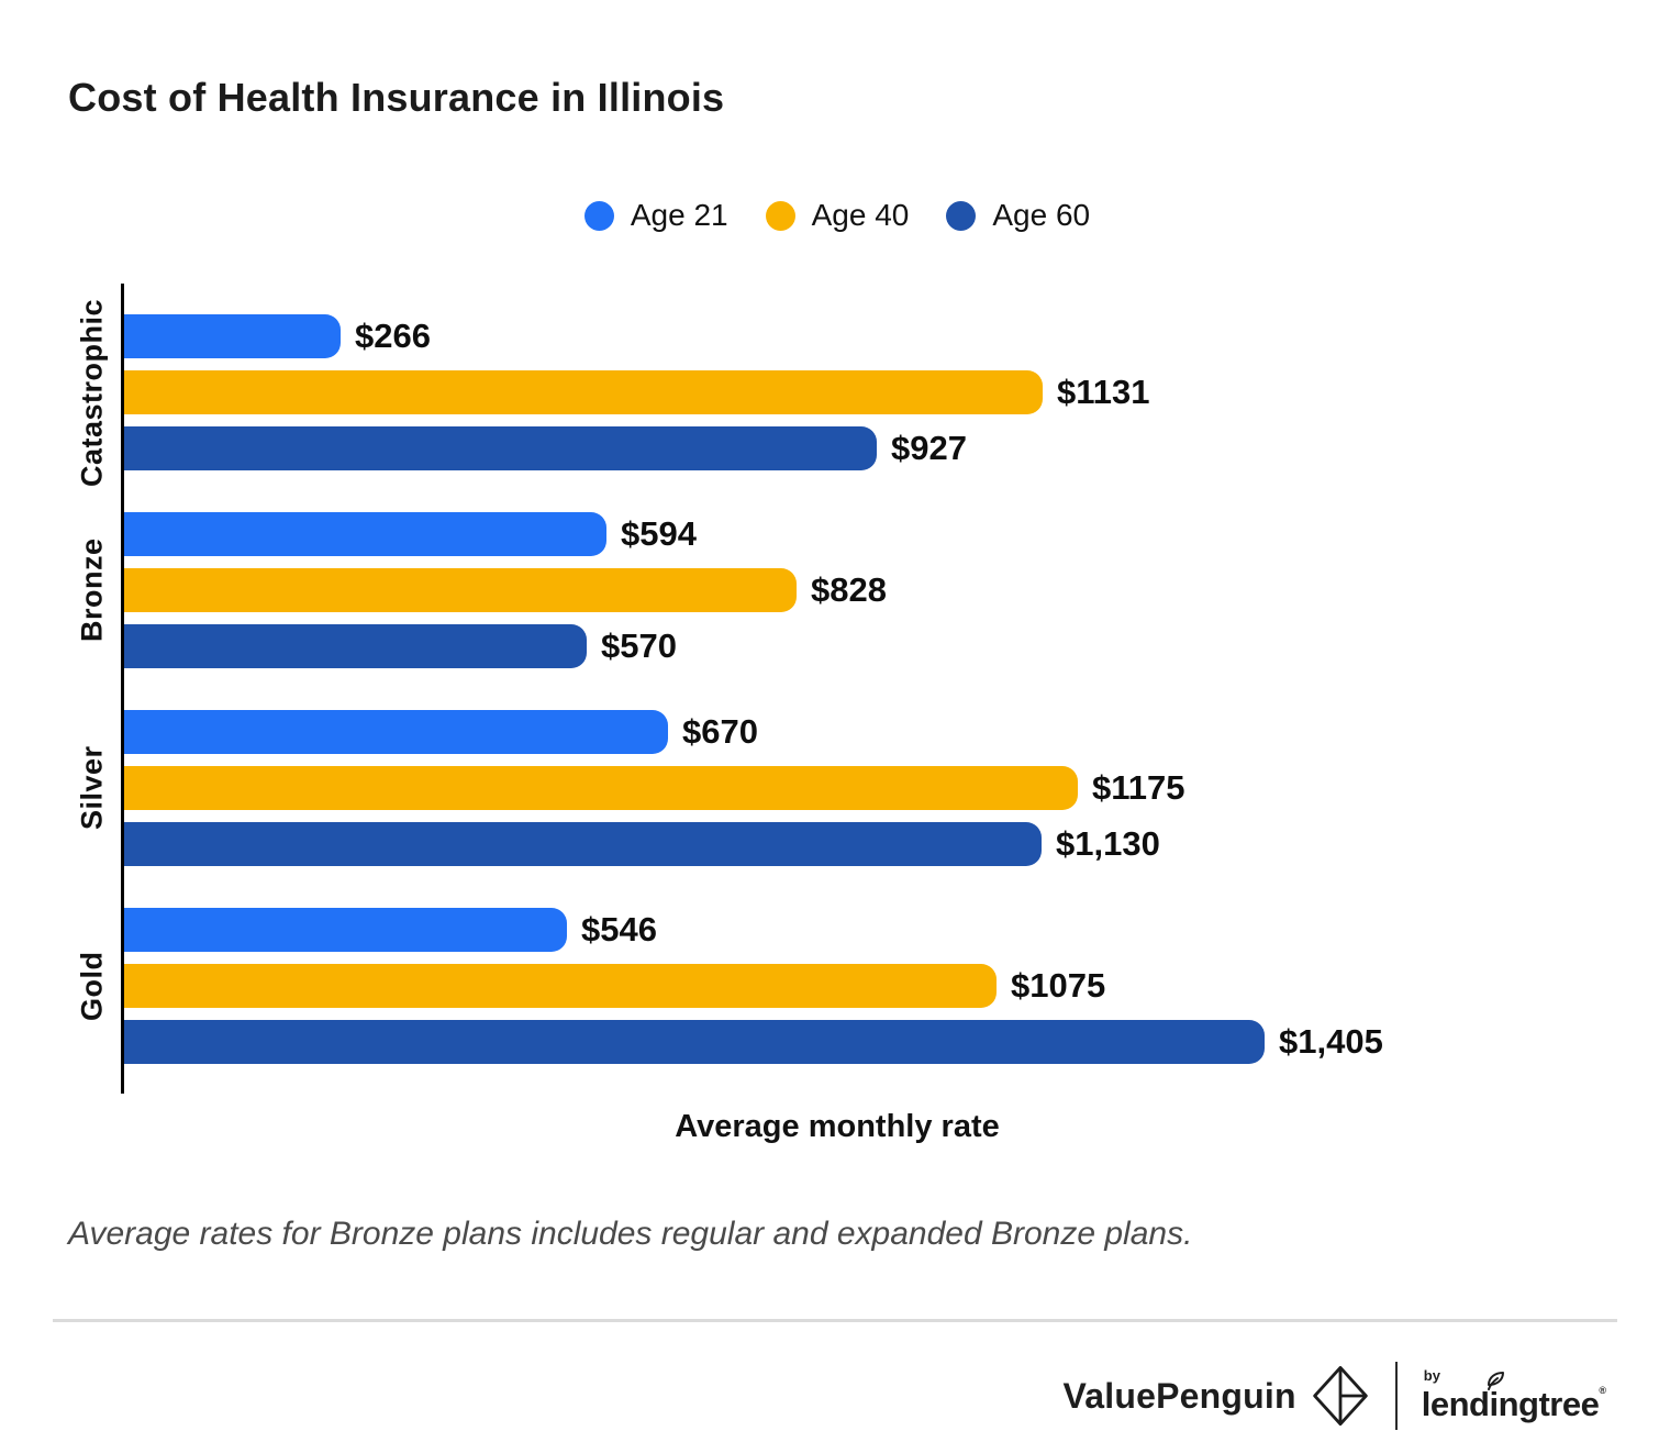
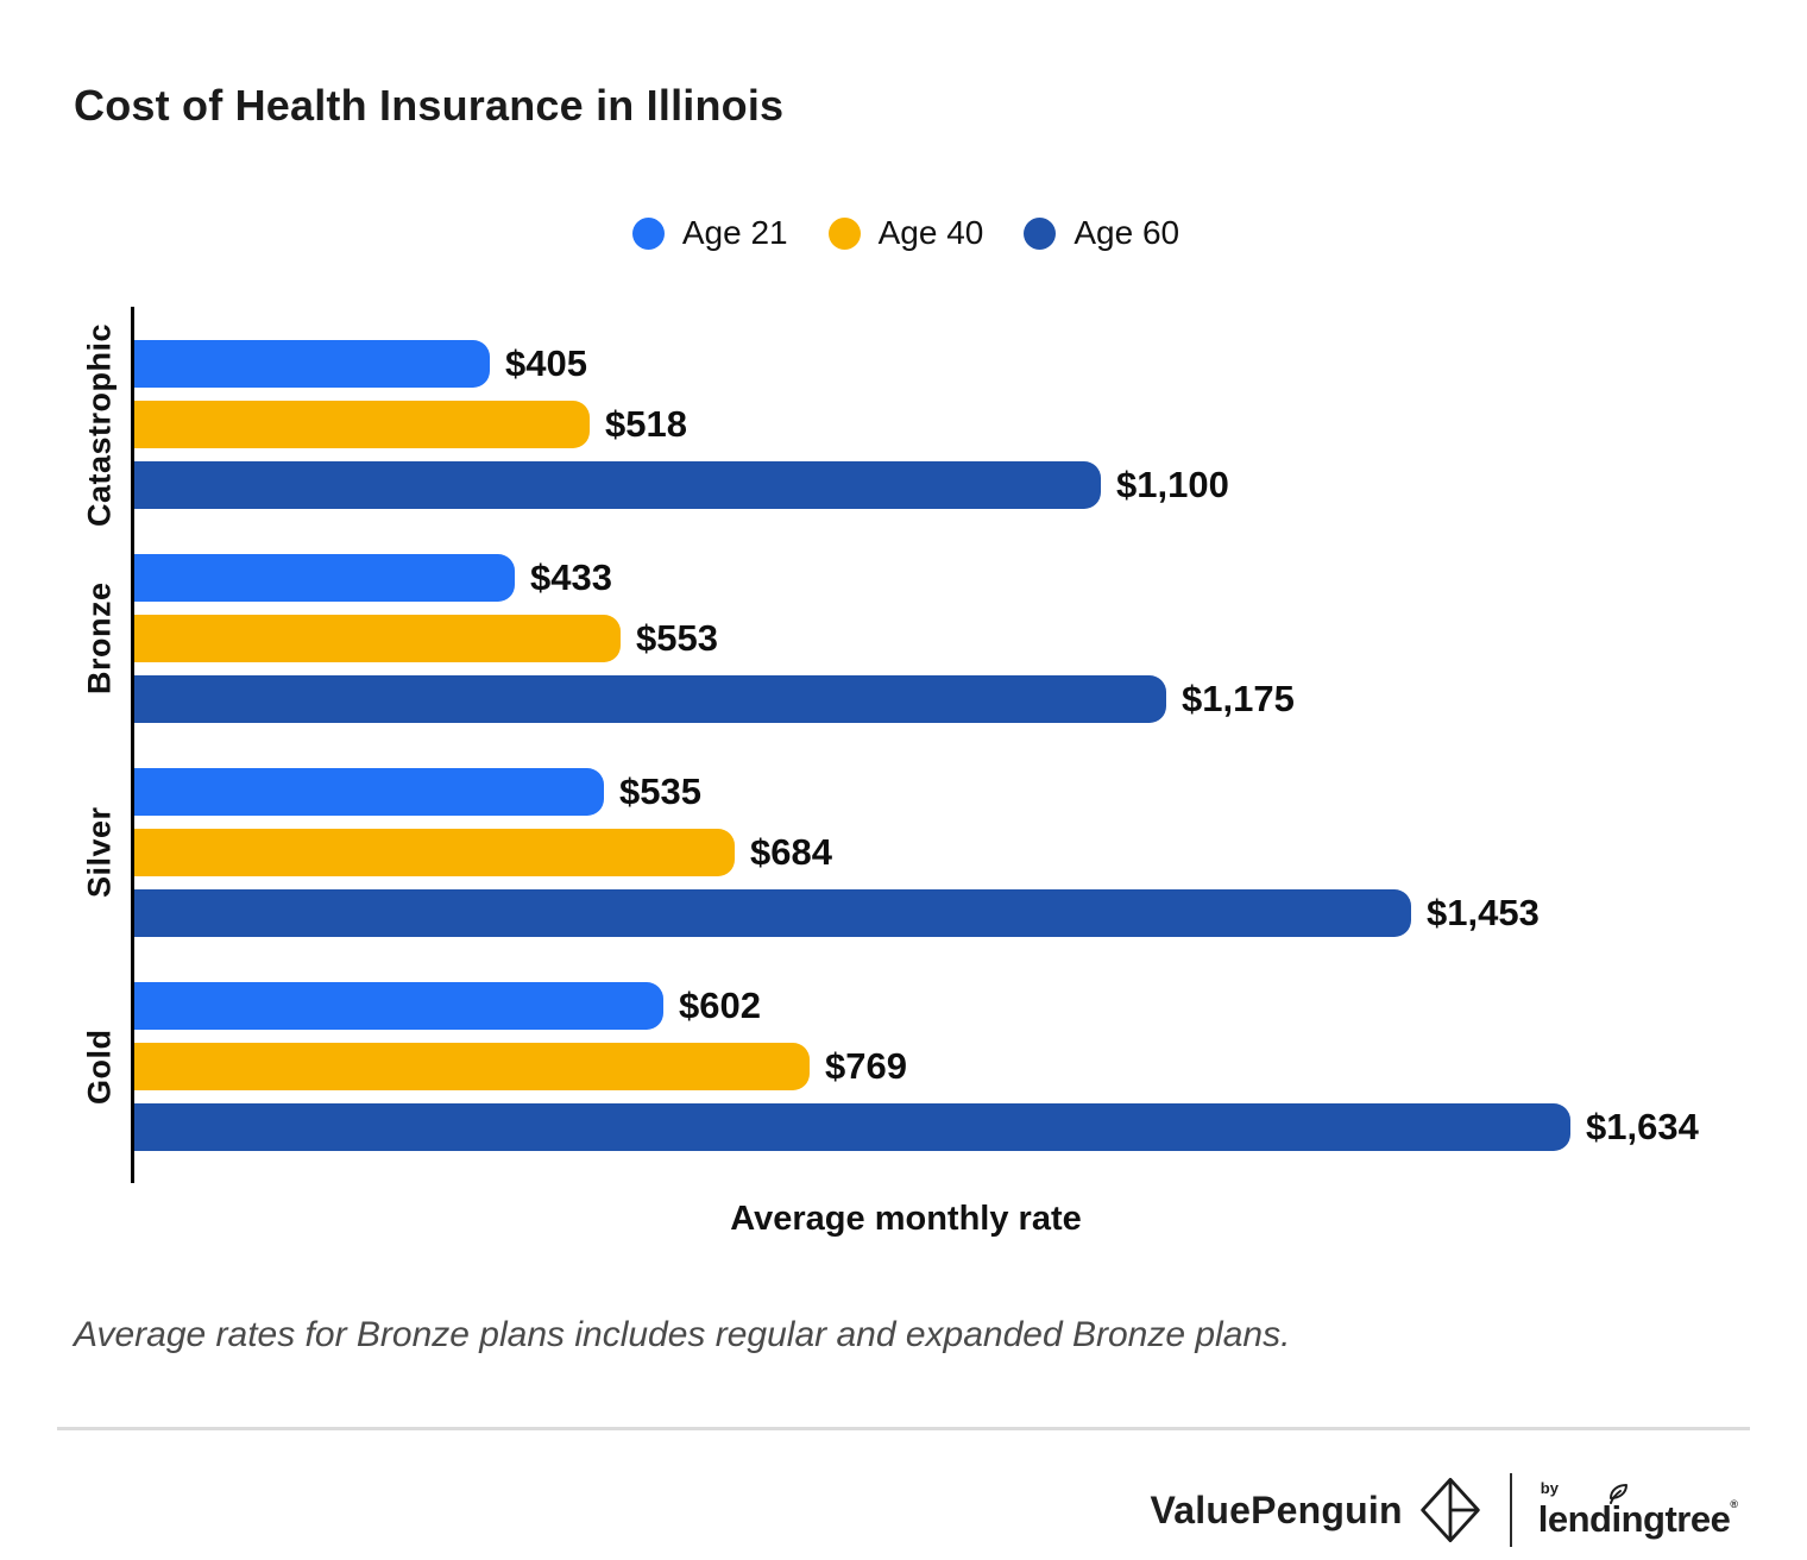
Age 21/Catastrophic: $266 -> $405
Age 40/Catastrophic: $1131 -> $518
Age 60/Catastrophic: $927 -> $1,100
Age 21/Bronze: $594 -> $433
Age 40/Bronze: $828 -> $553
Age 60/Bronze: $570 -> $1,175
Age 21/Silver: $670 -> $535
Age 40/Silver: $1175 -> $684
Age 60/Silver: $1,130 -> $1,453
Age 21/Gold: $546 -> $602
Age 40/Gold: $1075 -> $769
Age 60/Gold: $1,405 -> $1,634
